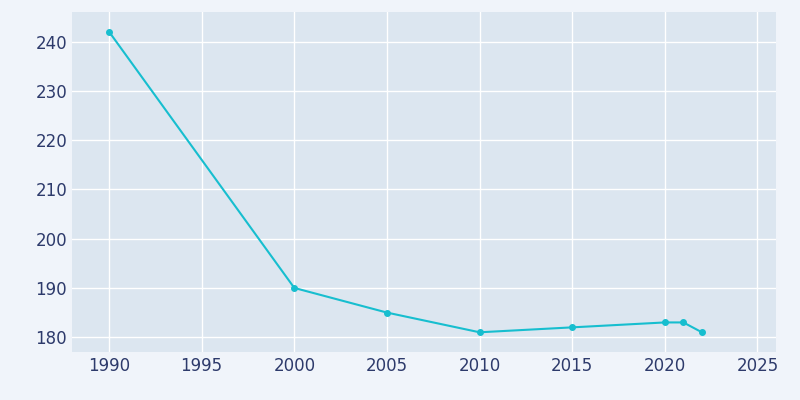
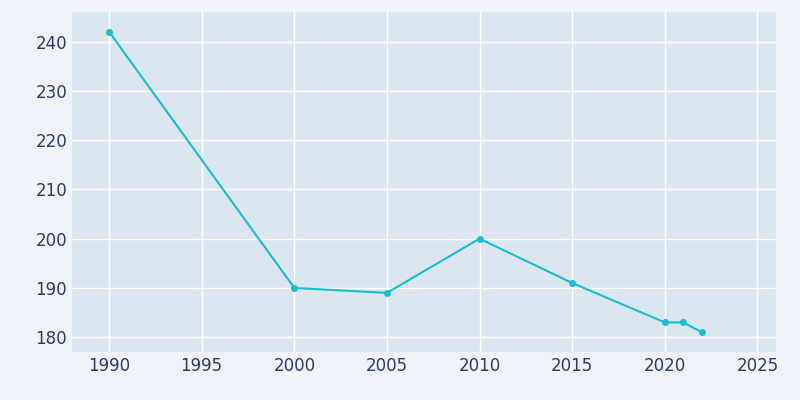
2005: 185 -> 189
2010: 181 -> 200
2015: 182 -> 191
